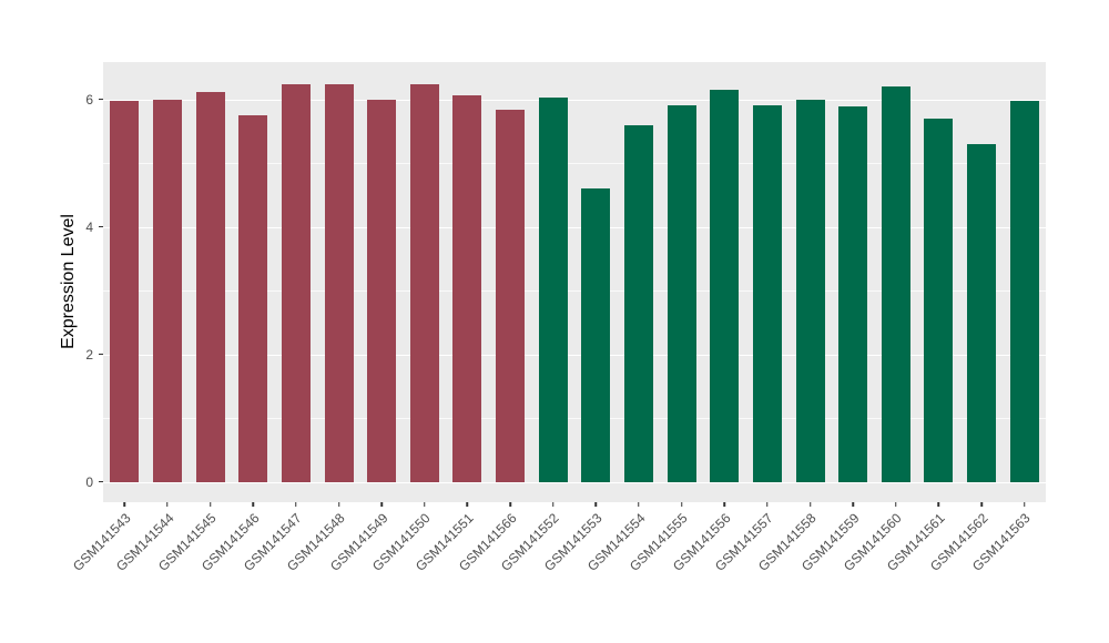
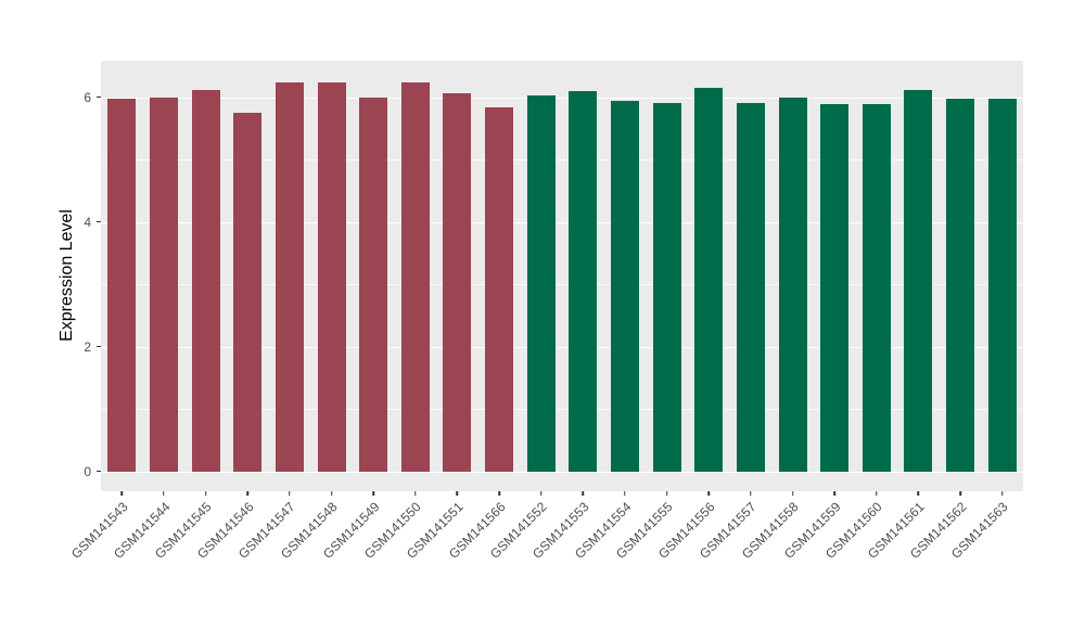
GSM141553: 4.6 -> 6.1
GSM141554: 5.6 -> 5.9
GSM141560: 6.2 -> 5.9
GSM141561: 5.7 -> 6.1
GSM141562: 5.3 -> 6.0
